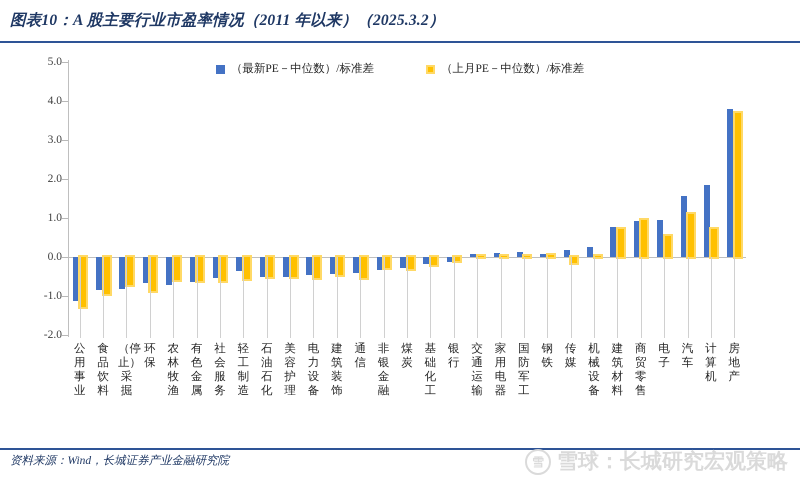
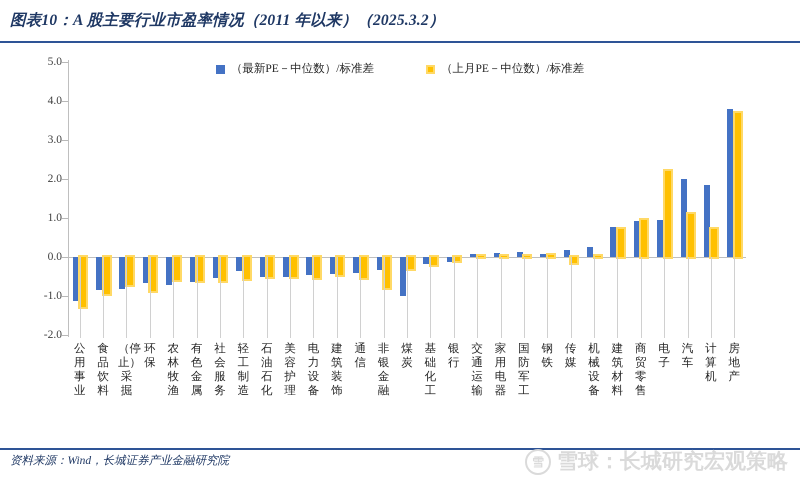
（上月PE－中位数）/标准差/非银金融: -0.3 -> -0.8
（最新PE－中位数）/标准差/煤炭: -0.3 -> -1.0
（上月PE－中位数）/标准差/电子: 0.5 -> 2.2
（最新PE－中位数）/标准差/汽车: 1.6 -> 2.0
